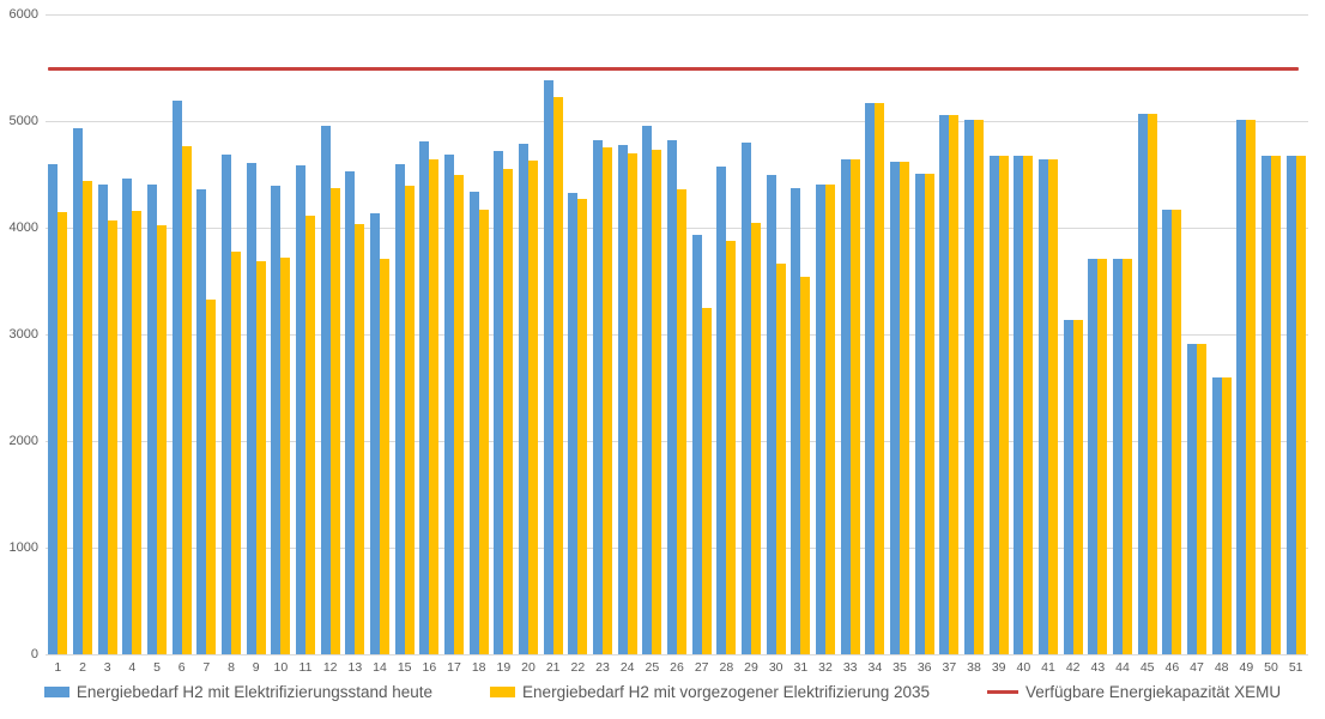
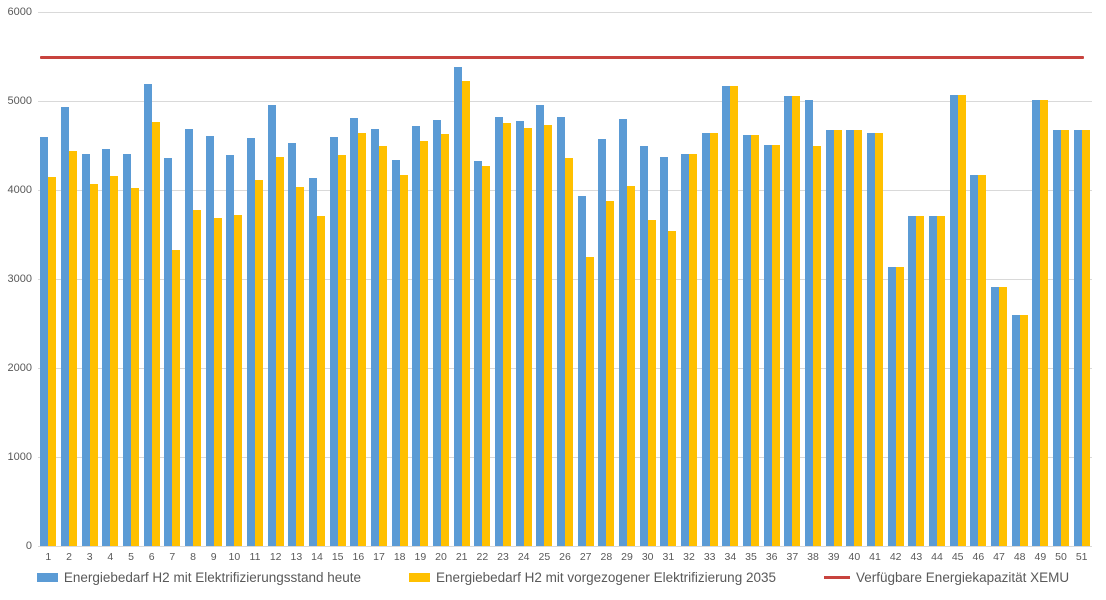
Energiebedarf H2 mit vorgezogener Elektrifizierung 2035/38: 5000 -> 4500
